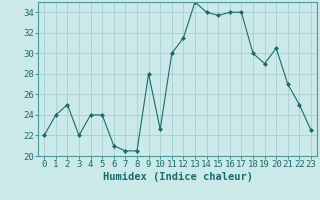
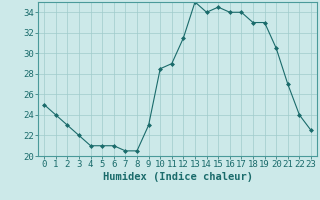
0: 22.0 -> 25.0
2: 25.0 -> 23.0
4: 24.0 -> 21.0
5: 24.0 -> 21.0
9: 28.0 -> 23.0
10: 22.6 -> 28.5
11: 30.0 -> 29.0
15: 33.7 -> 34.5
18: 30.0 -> 33.0
19: 29.0 -> 33.0
22: 25.0 -> 24.0
